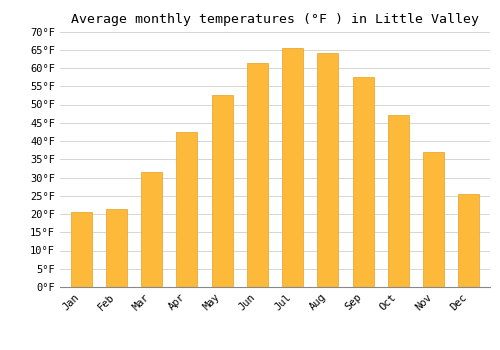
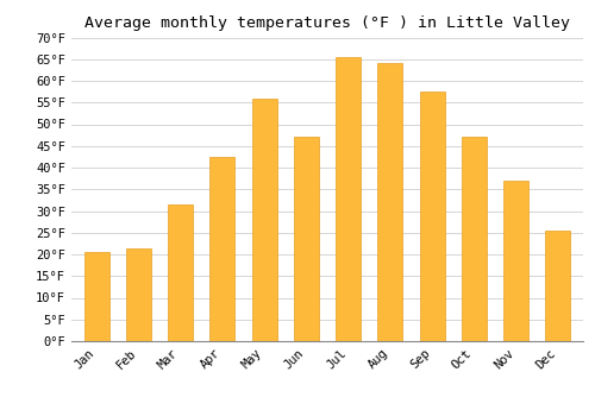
May: 52.5°F -> 56.0°F
Jun: 61.5°F -> 47.0°F
